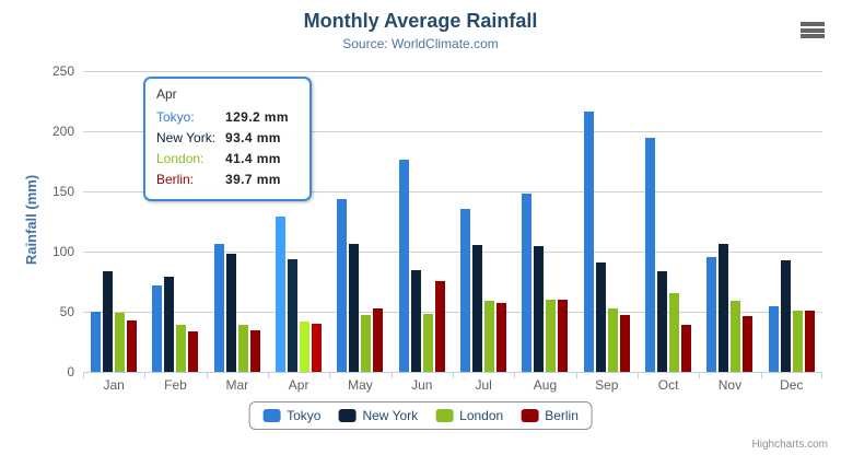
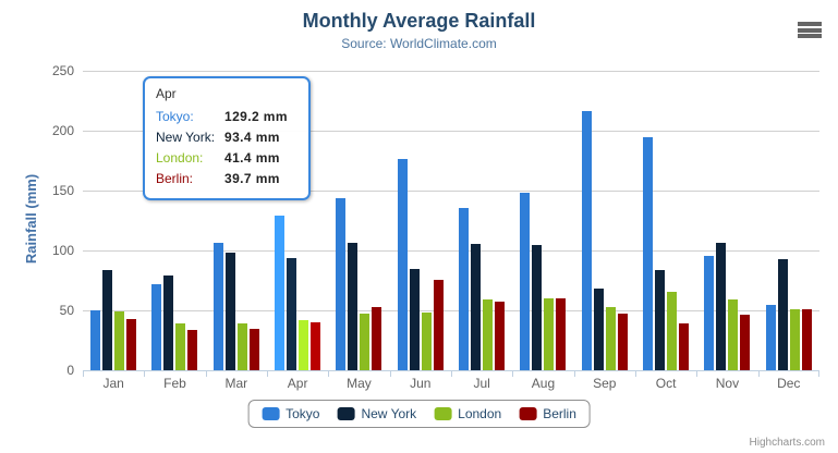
New York/Sep: 91 -> 68
